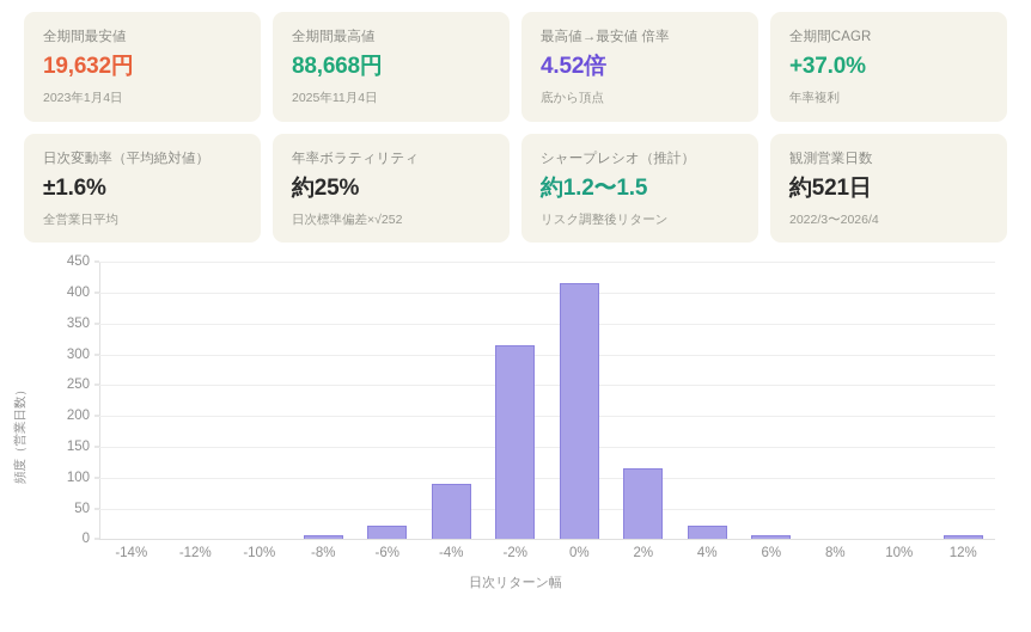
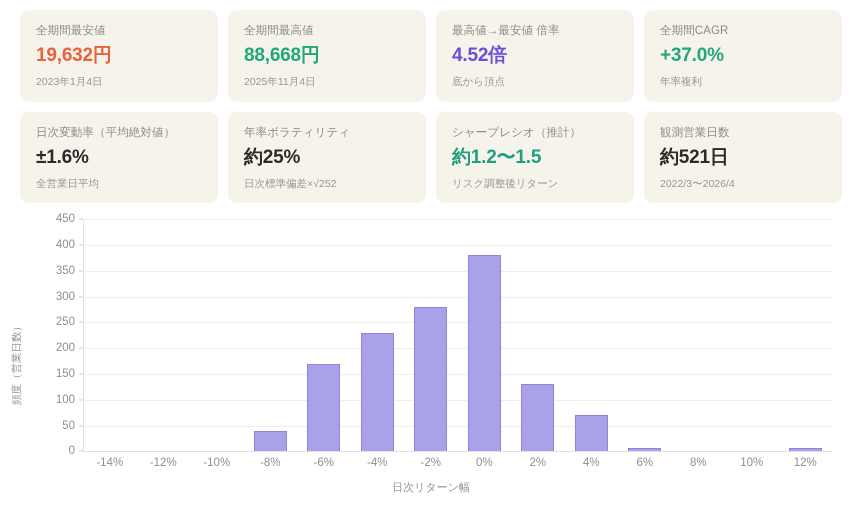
-8%: 10 -> 40
-6%: 20 -> 170
-4%: 90 -> 230
-2%: 320 -> 280
0%: 420 -> 380
2%: 120 -> 130
4%: 20 -> 70
